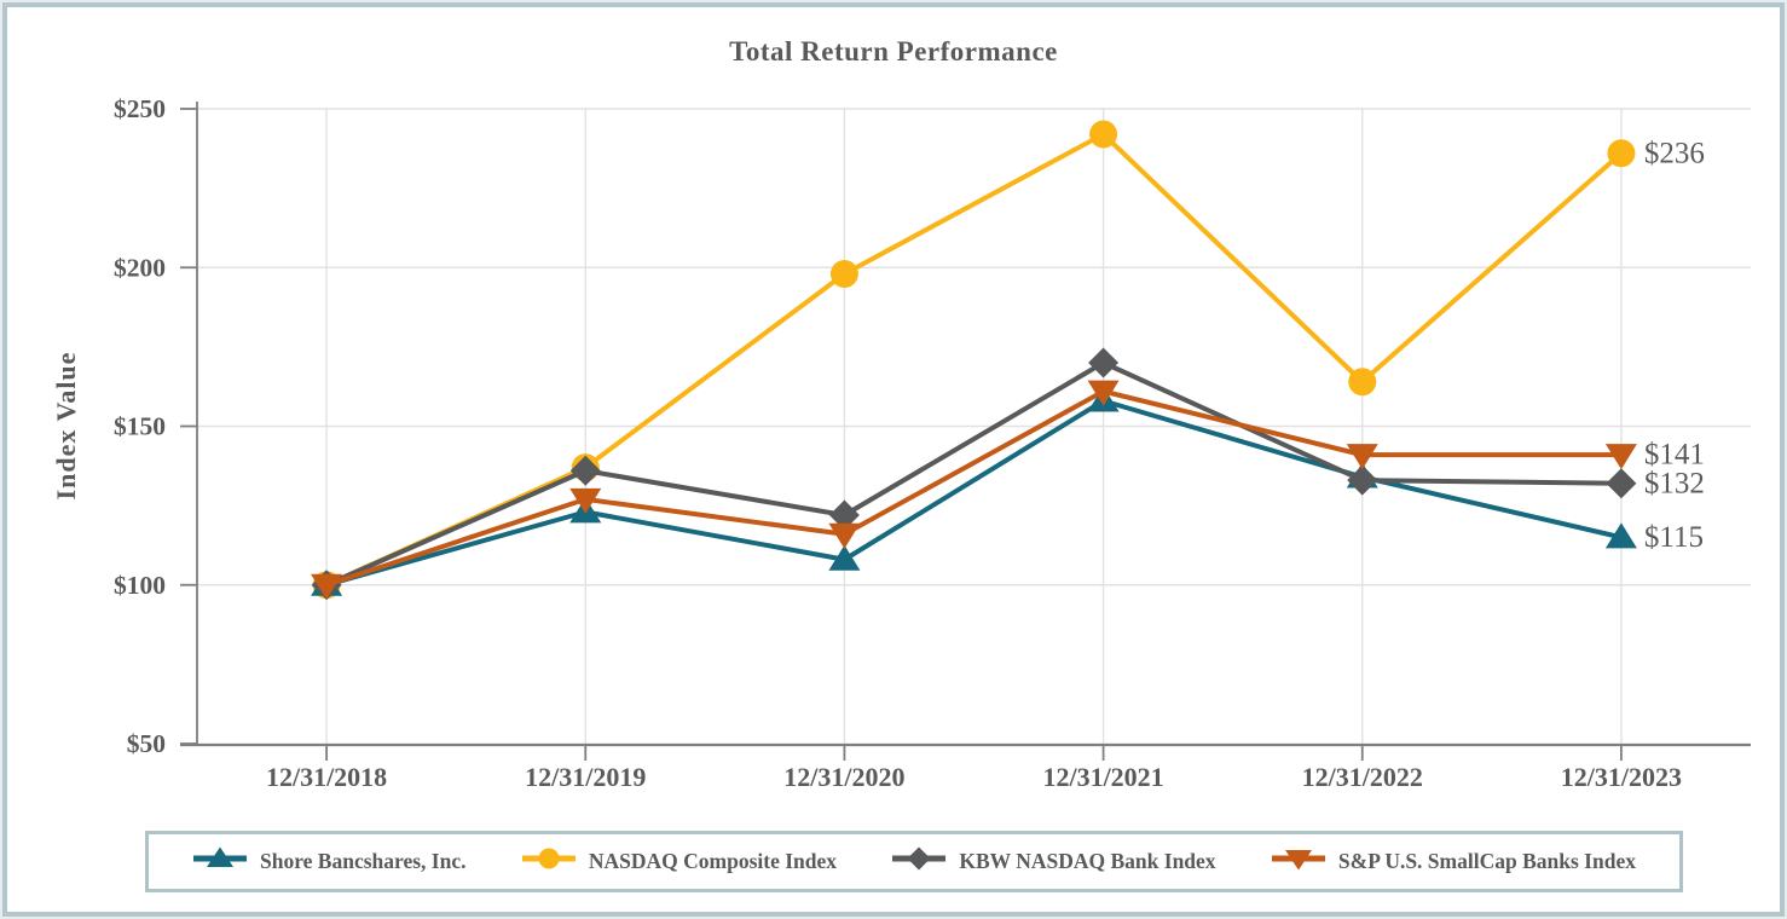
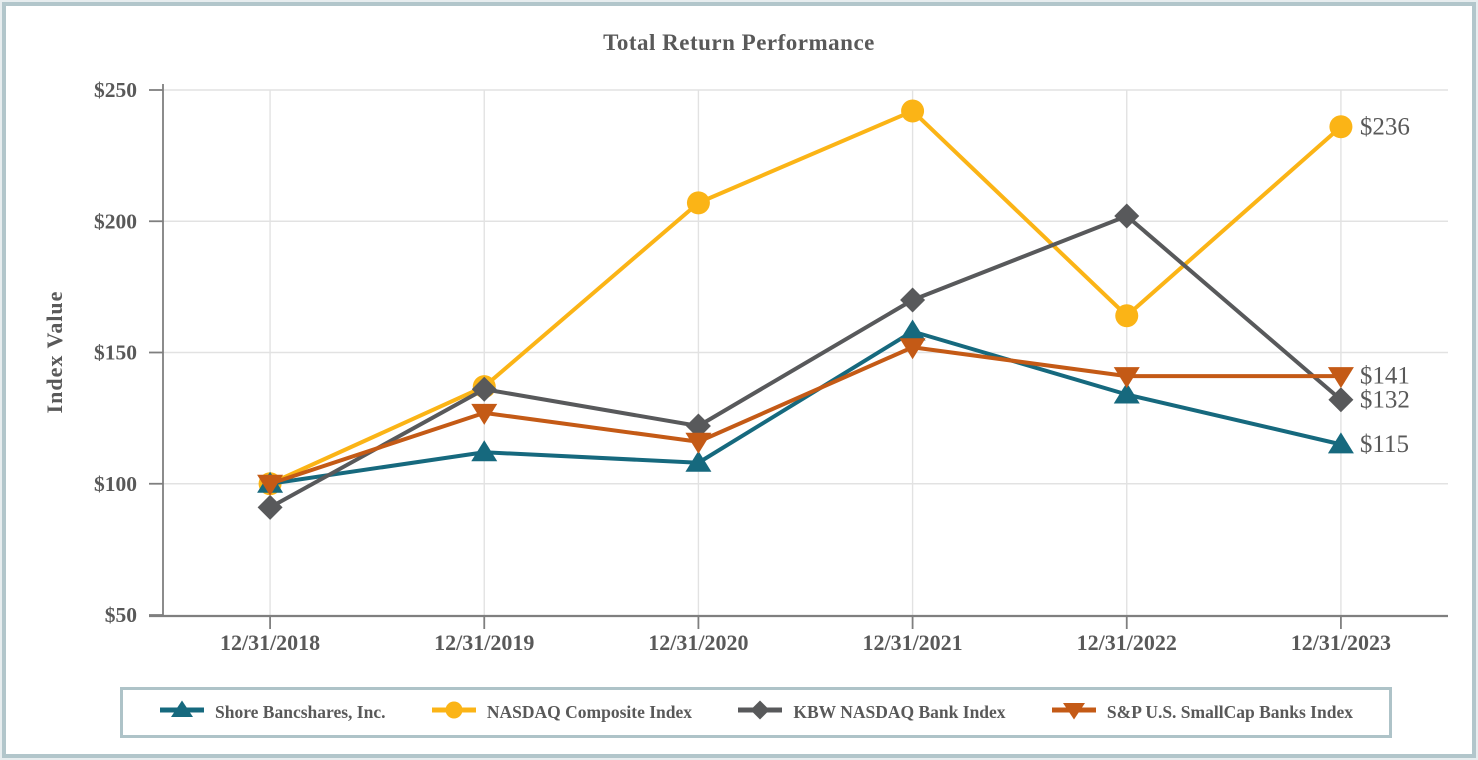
KBW NASDAQ Bank Index/12/31/2018: $100 -> $91
Shore Bancshares, Inc./12/31/2019: $123 -> $112
NASDAQ Composite Index/12/31/2020: $198 -> $207
S&P U.S. SmallCap Banks Index/12/31/2021: $161 -> $152
KBW NASDAQ Bank Index/12/31/2022: $133 -> $202
